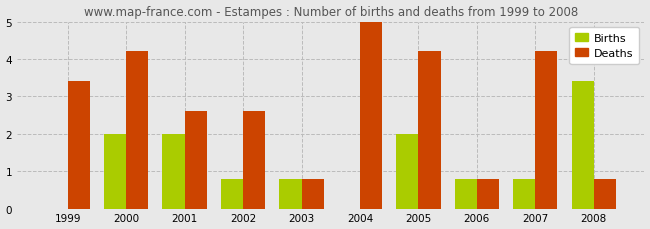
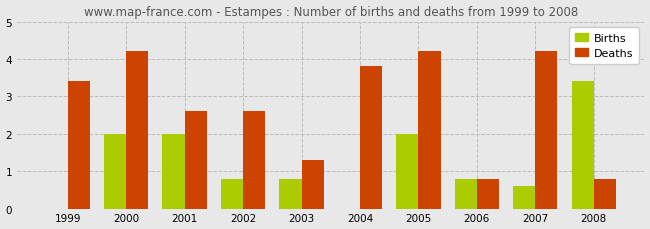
Deaths/2003: 0.8 -> 1.3
Deaths/2004: 5.0 -> 3.8
Births/2007: 0.8 -> 0.6
